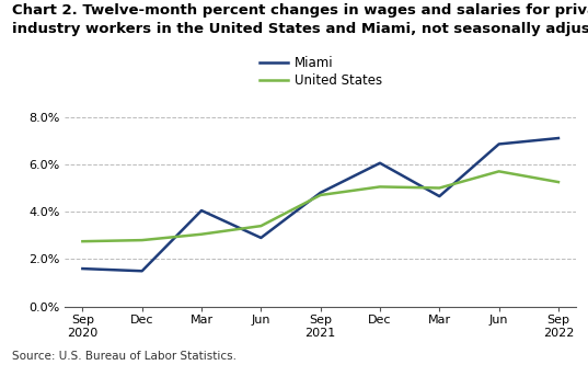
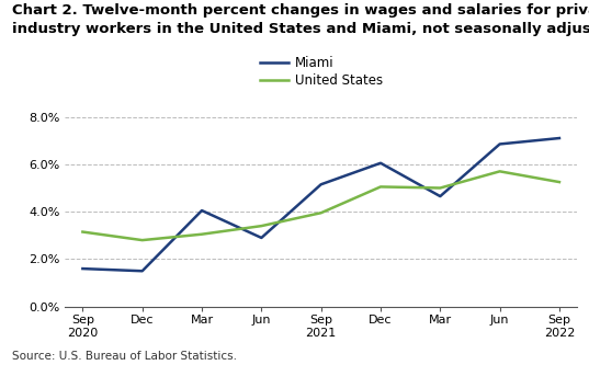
United States/Sep 2020: 2.75% -> 3.15%
Miami/Sep 2021: 4.80% -> 5.15%
United States/Sep 2021: 4.70% -> 3.95%
